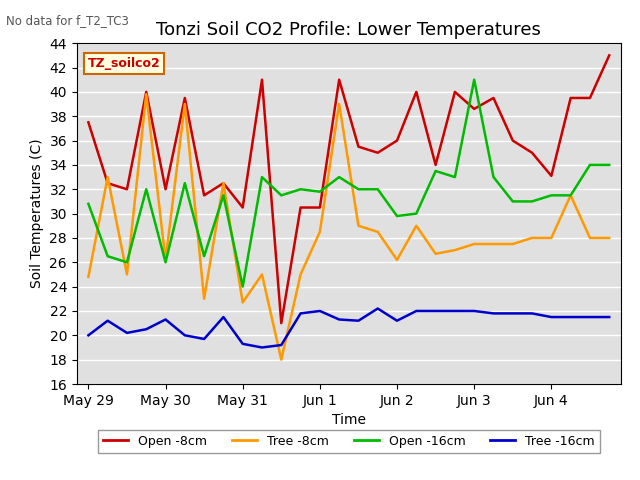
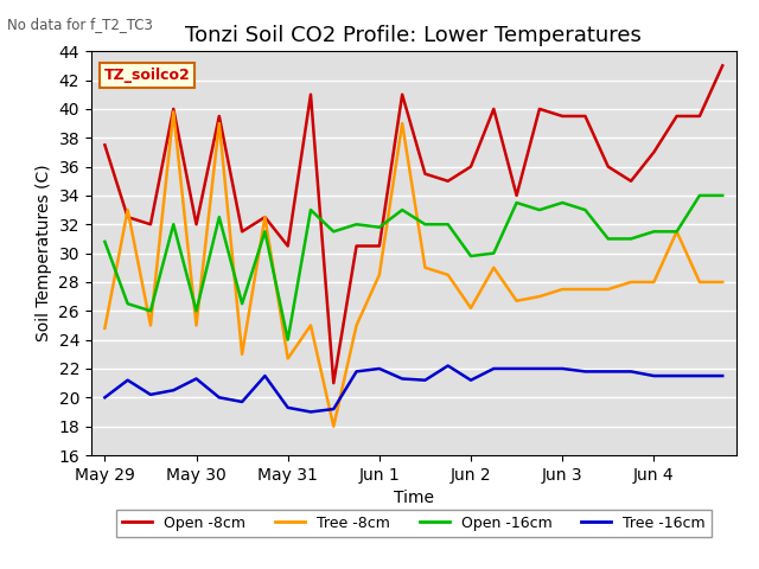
Tree -8cm/May 30: 26.2 -> 25.0
Open -8cm/Jun 3: 38.6 -> 39.5
Open -16cm/Jun 3: 41.0 -> 33.5
Open -8cm/Jun 4: 33.1 -> 37.0
